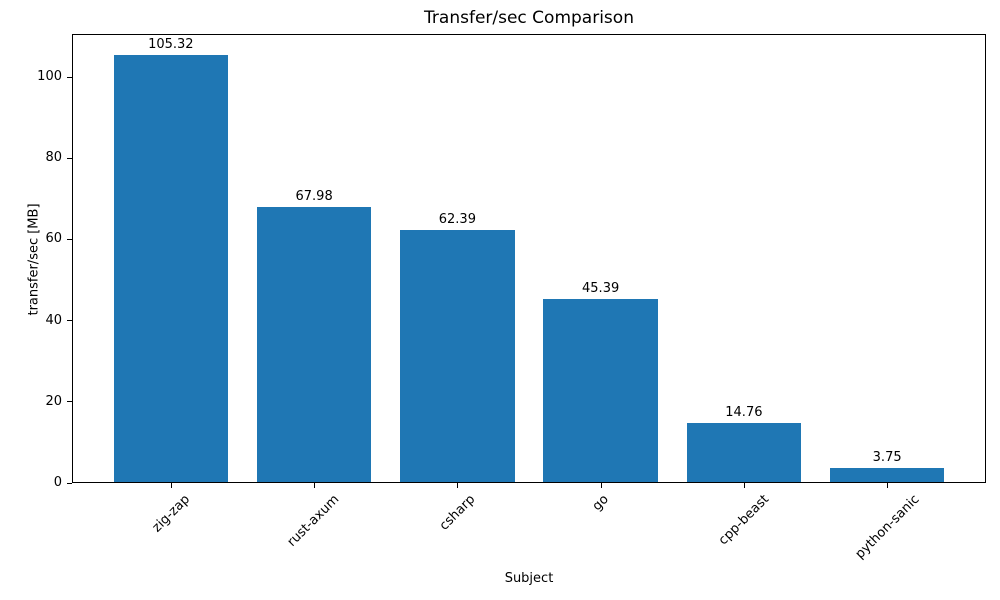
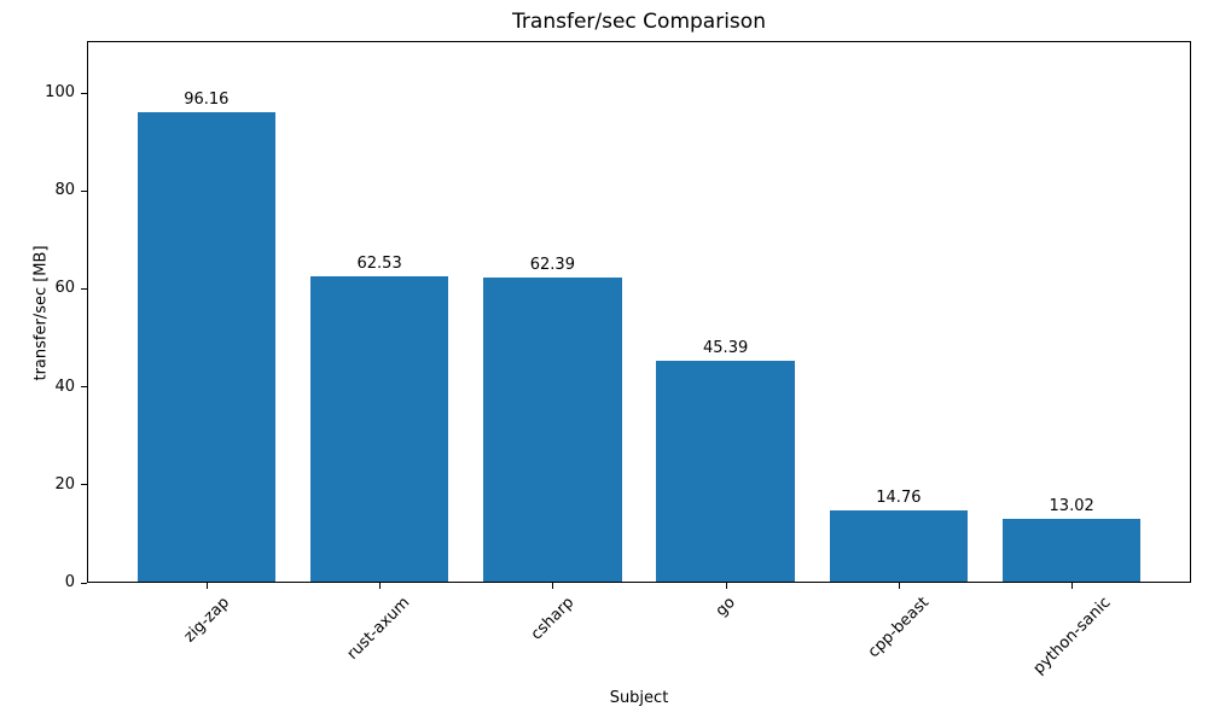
zig-zap: 105.32 -> 96.16
rust-axum: 67.98 -> 62.53
python-sanic: 3.75 -> 13.02
